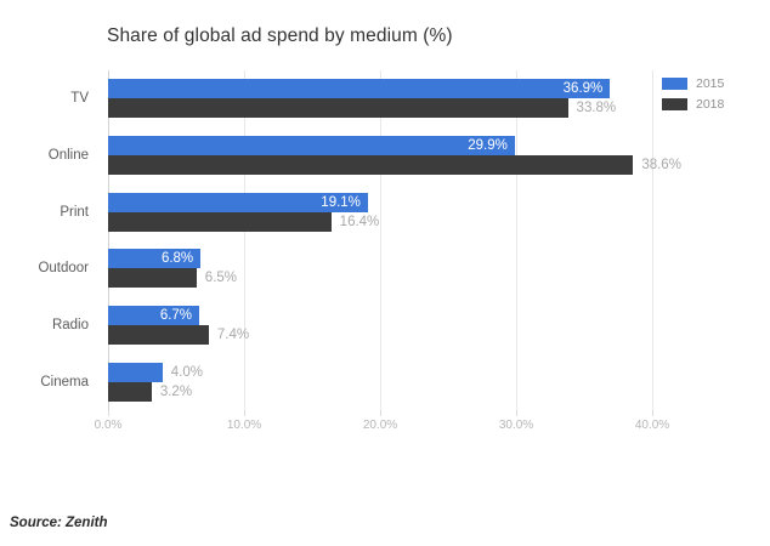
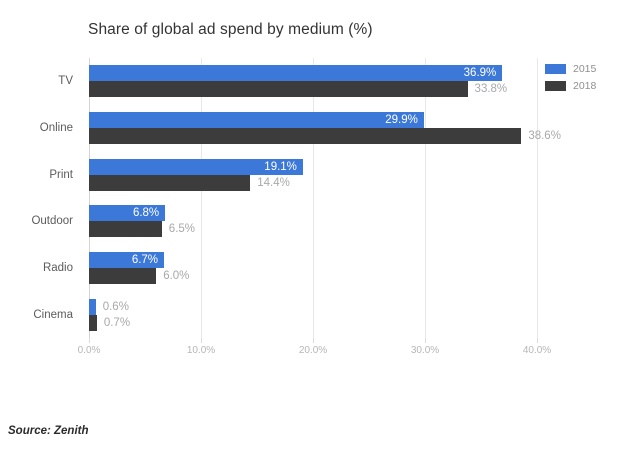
2018/Print: 16.4% -> 14.4%
2018/Radio: 7.4% -> 6.0%
2015/Cinema: 4.0% -> 0.6%
2018/Cinema: 3.2% -> 0.7%
